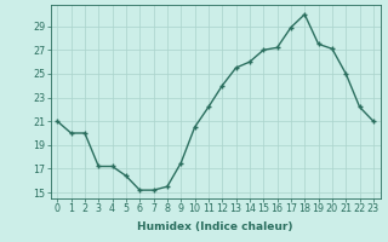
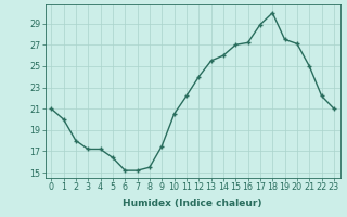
2: 20.0 -> 18.0
